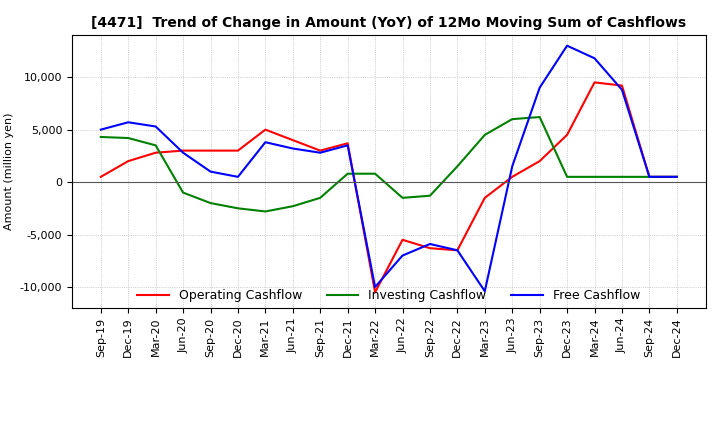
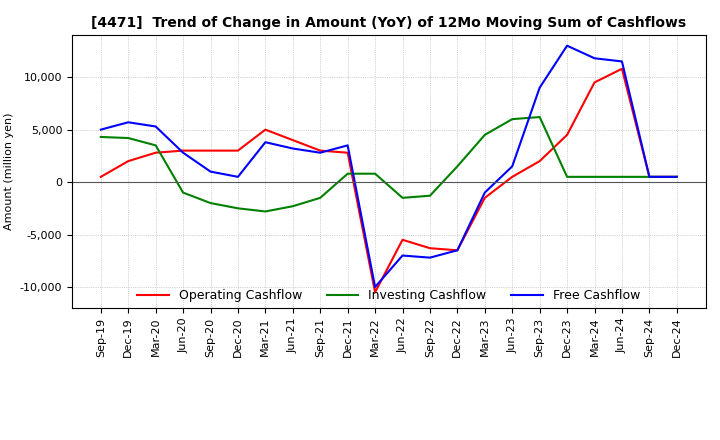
Operating Cashflow/Dec-21: 3,700 -> 2,800
Free Cashflow/Sep-22: -5,900 -> -7,200
Free Cashflow/Mar-23: -10,400 -> -1,000
Operating Cashflow/Jun-24: 9,200 -> 10,800
Free Cashflow/Jun-24: 8,800 -> 11,500
